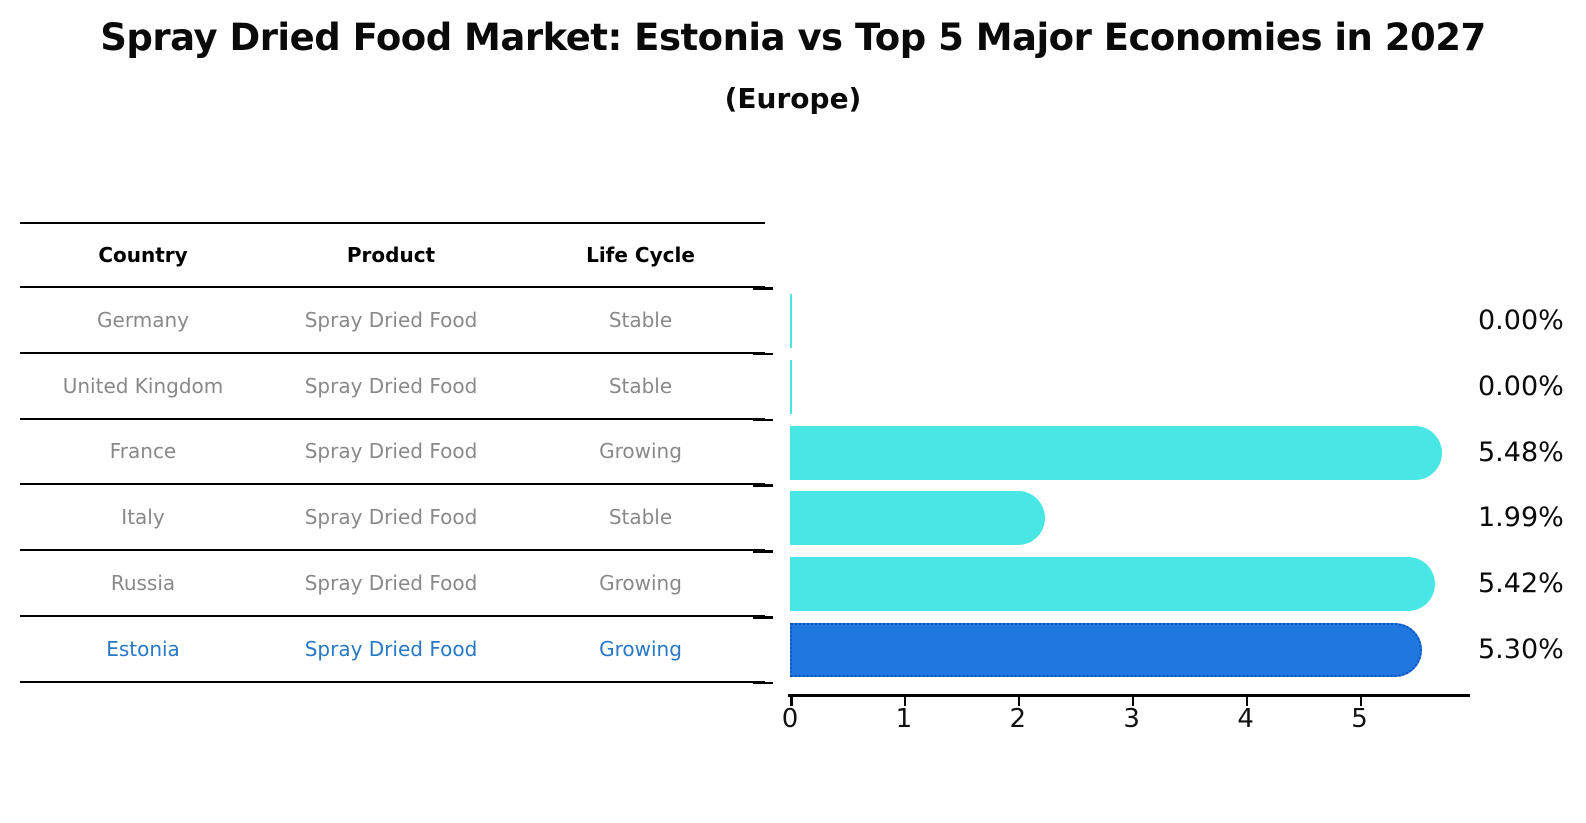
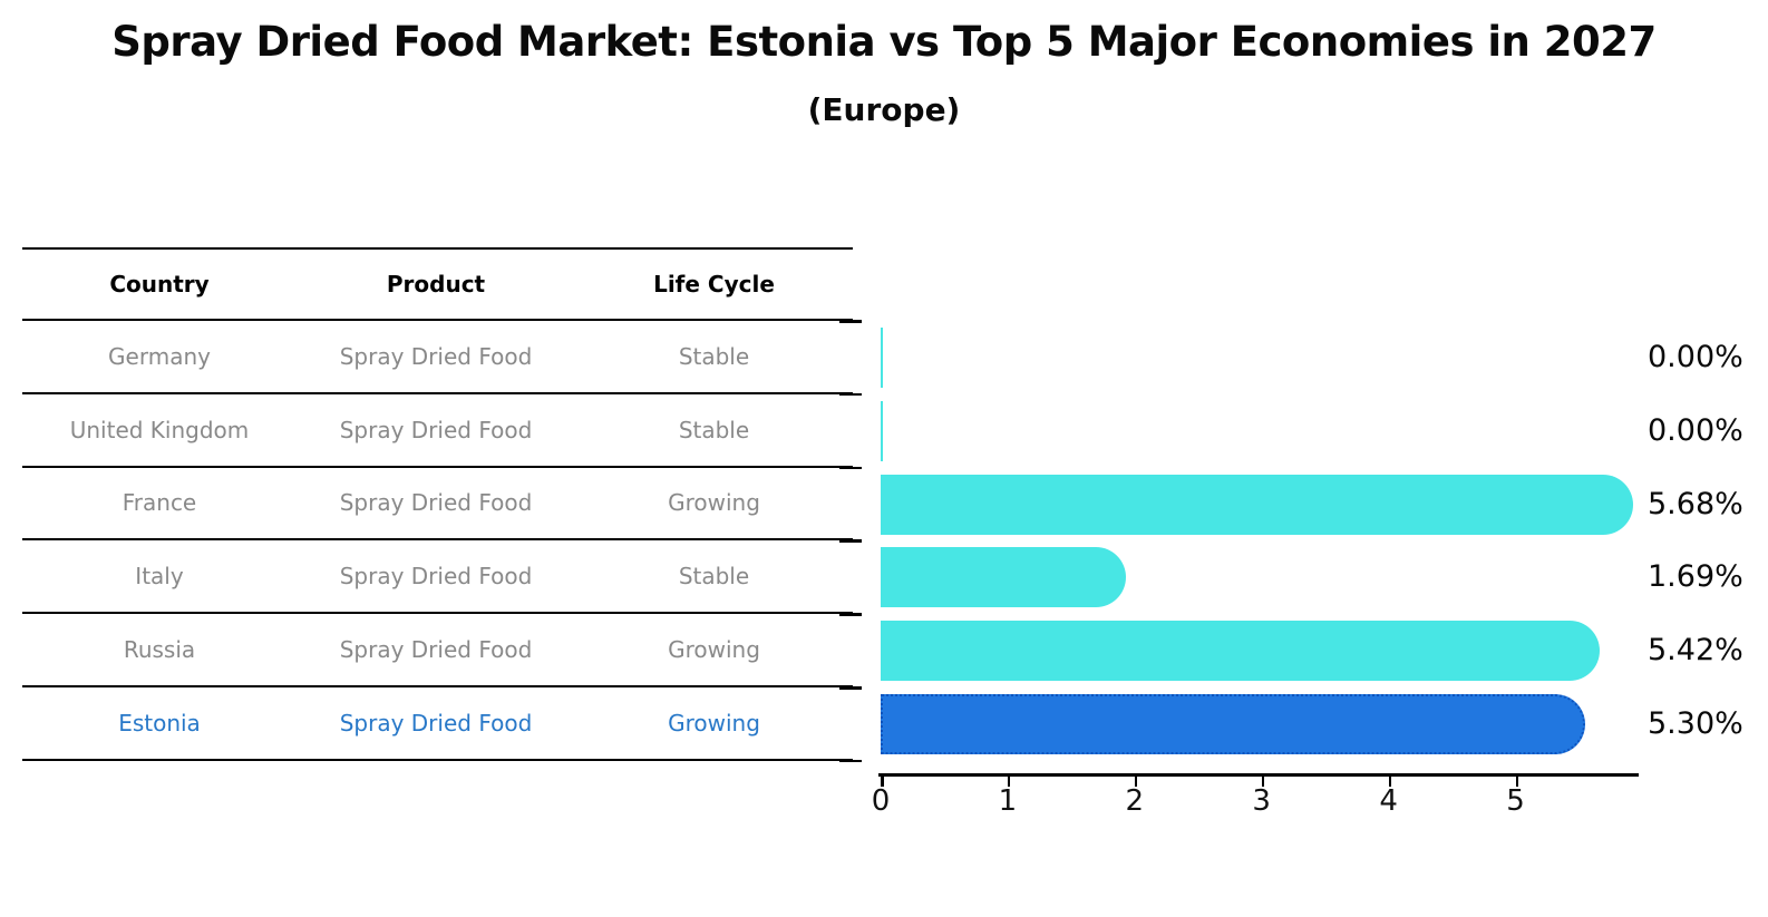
France: 5.48% -> 5.68%
Italy: 1.99% -> 1.69%
